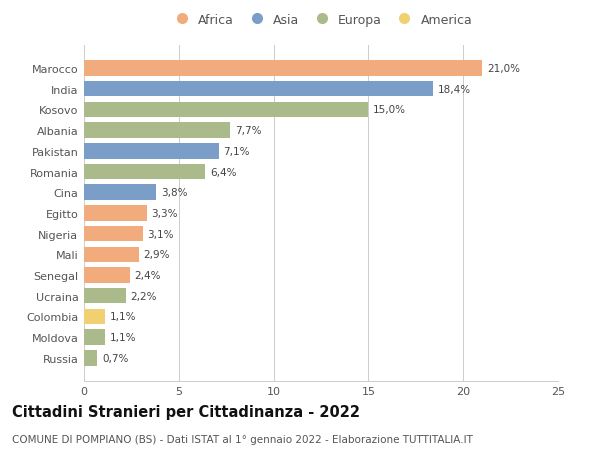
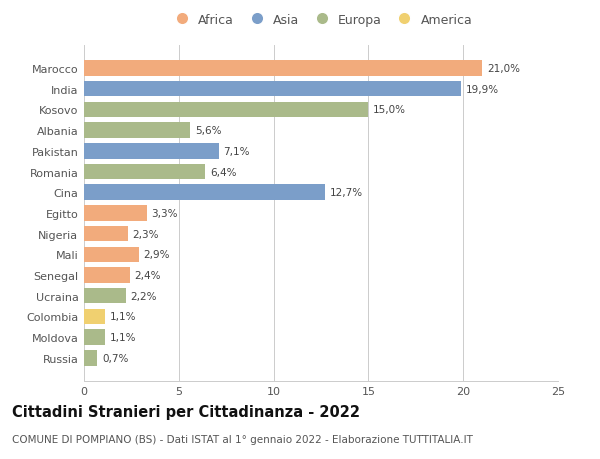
India: 18,4% -> 19,9%
Albania: 7,7% -> 5,6%
Cina: 3,8% -> 12,7%
Nigeria: 3,1% -> 2,3%
